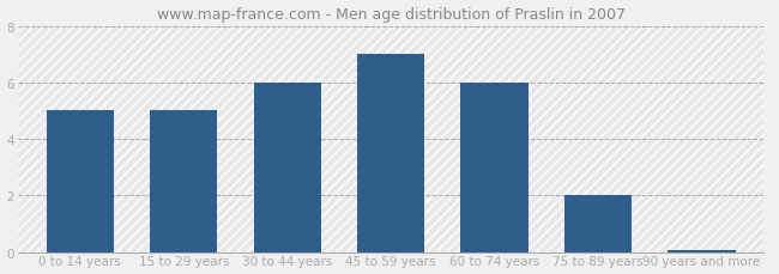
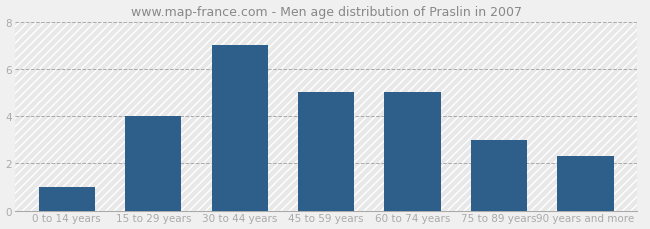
0 to 14 years: 5.00 -> 1.00
15 to 29 years: 5.00 -> 4.00
30 to 44 years: 6.00 -> 7.00
45 to 59 years: 7.00 -> 5.00
60 to 74 years: 6.00 -> 5.00
75 to 89 years: 2.00 -> 3.00
90 years and more: 0.07 -> 2.30
